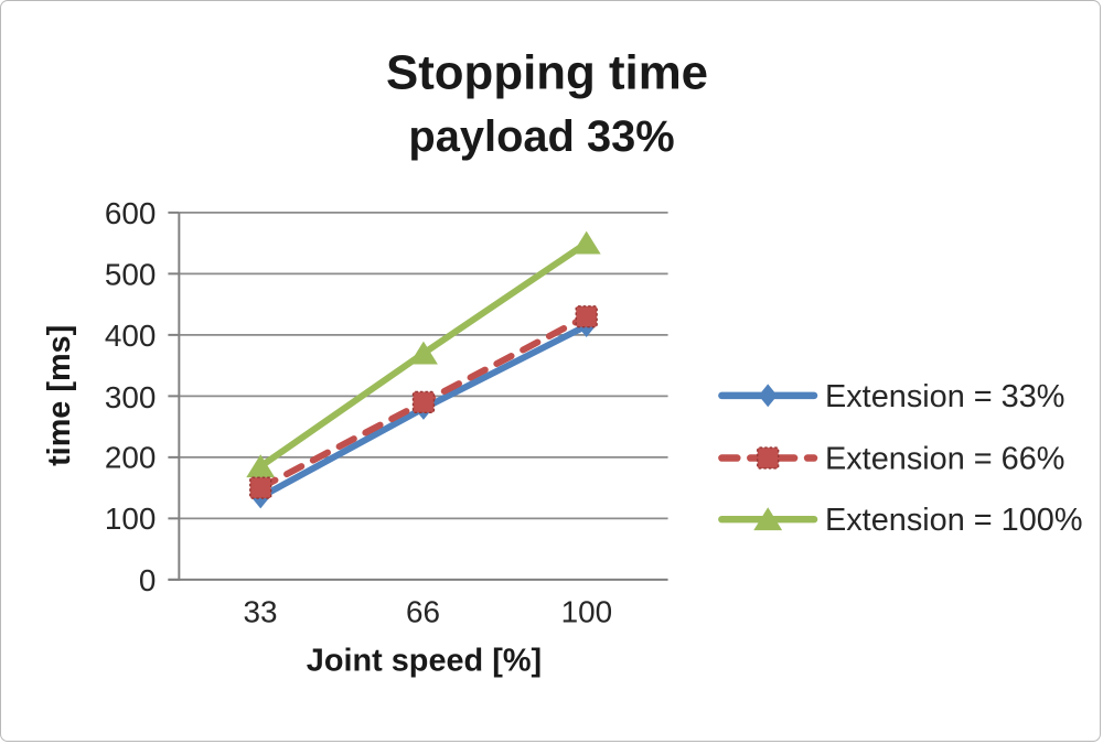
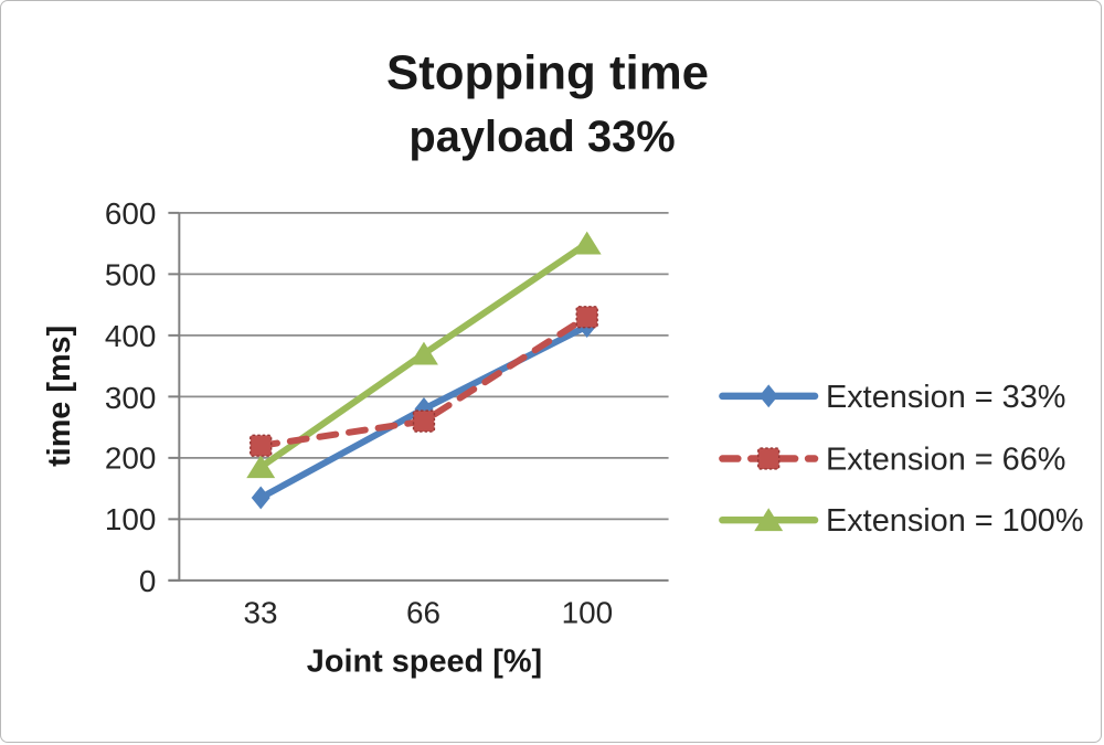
Extension = 66%/33: 150 -> 220
Extension = 66%/66: 290 -> 260
